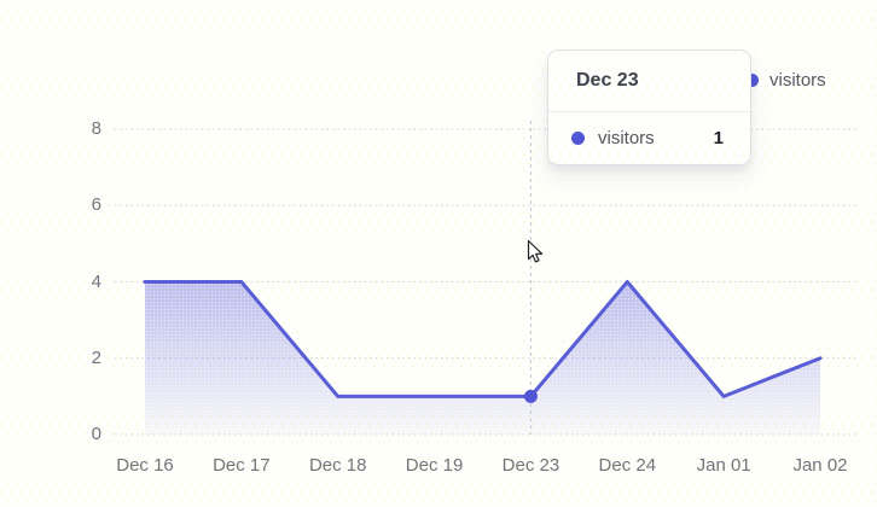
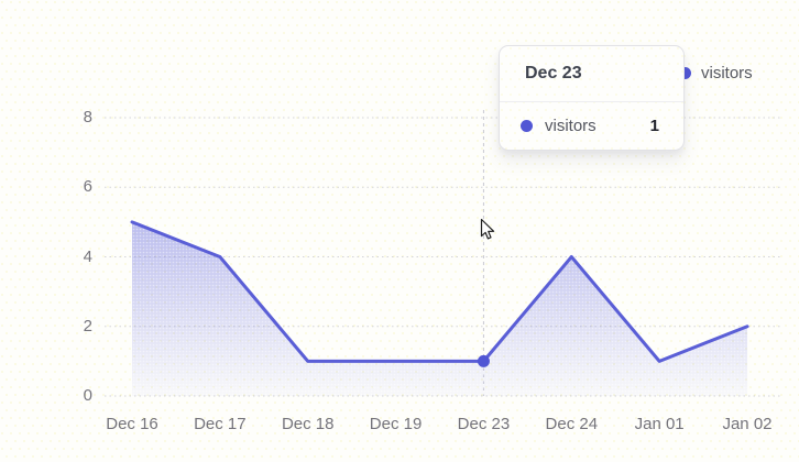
Dec 16: 4 -> 5
